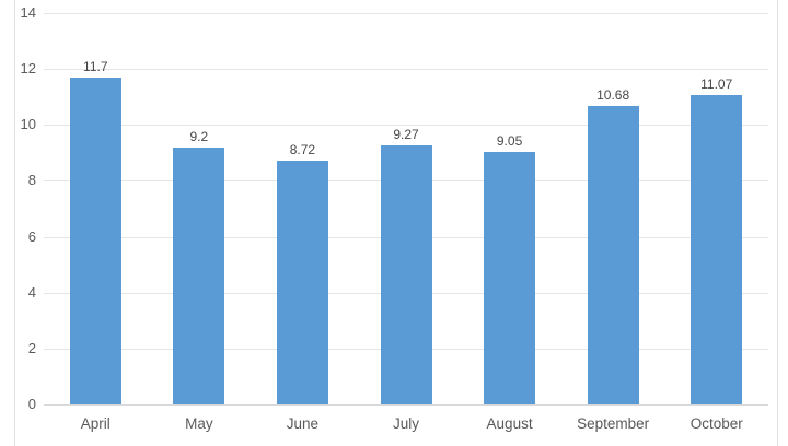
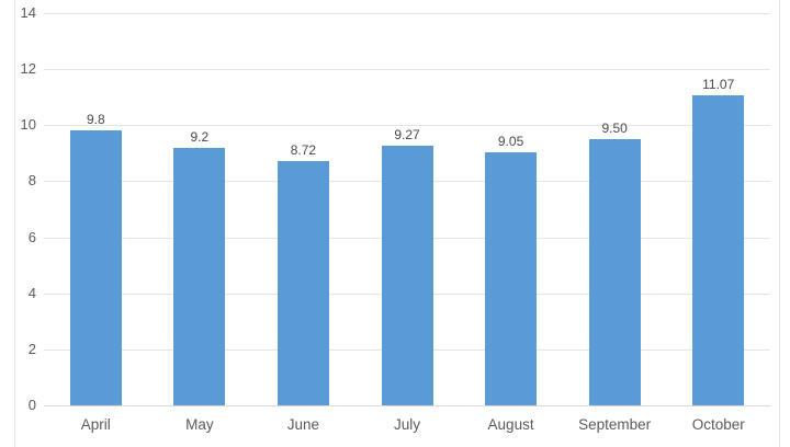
April: 11.7 -> 9.8
September: 10.68 -> 9.50
